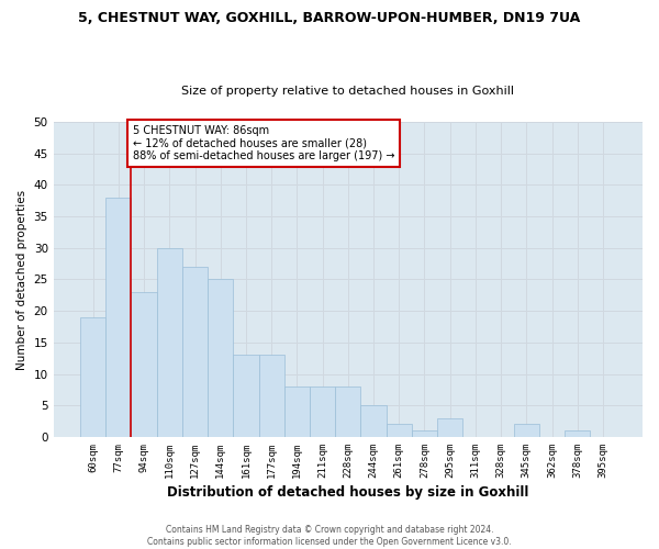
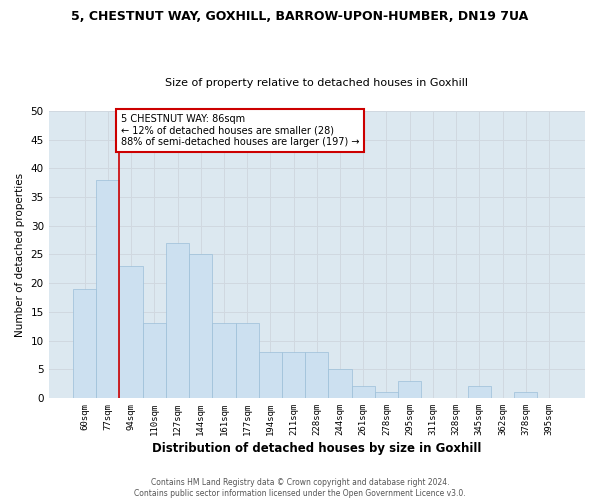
110sqm: 30 -> 13
